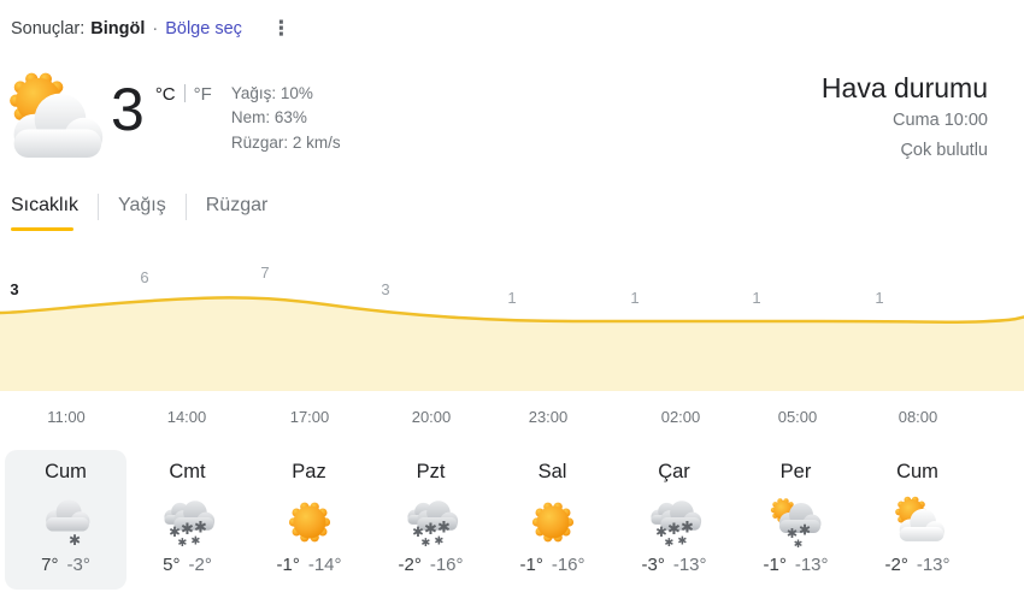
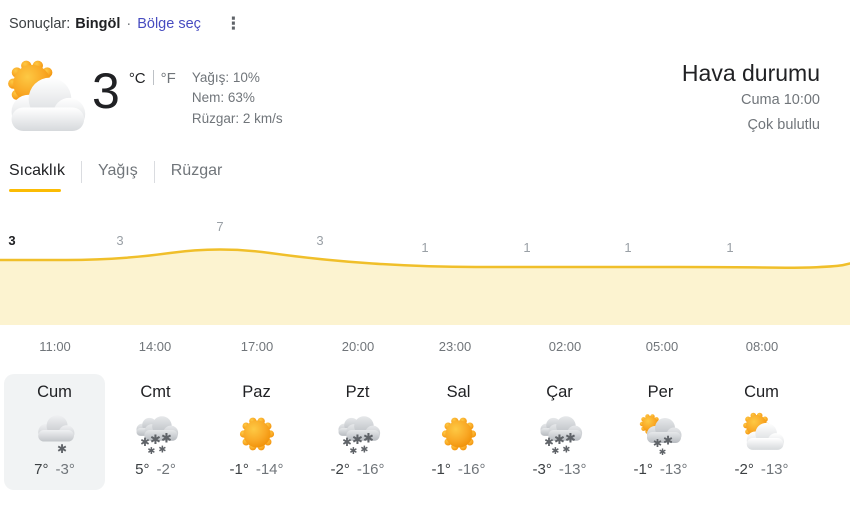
14:00: 6 -> 3
